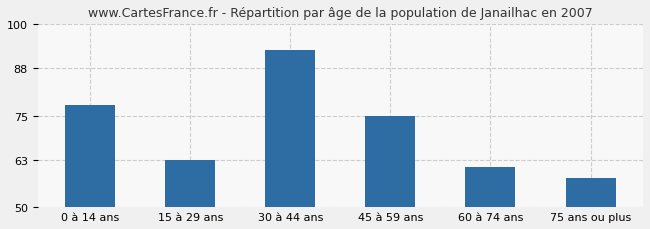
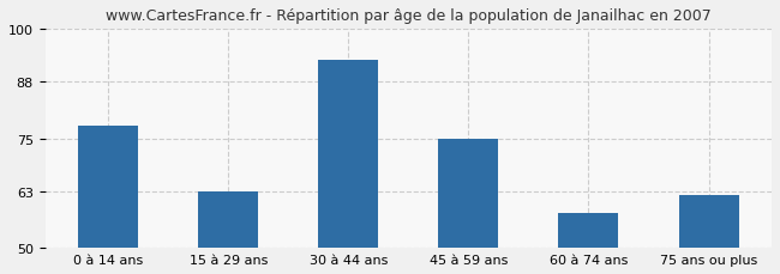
60 à 74 ans: 61 -> 58
75 ans ou plus: 58 -> 62
